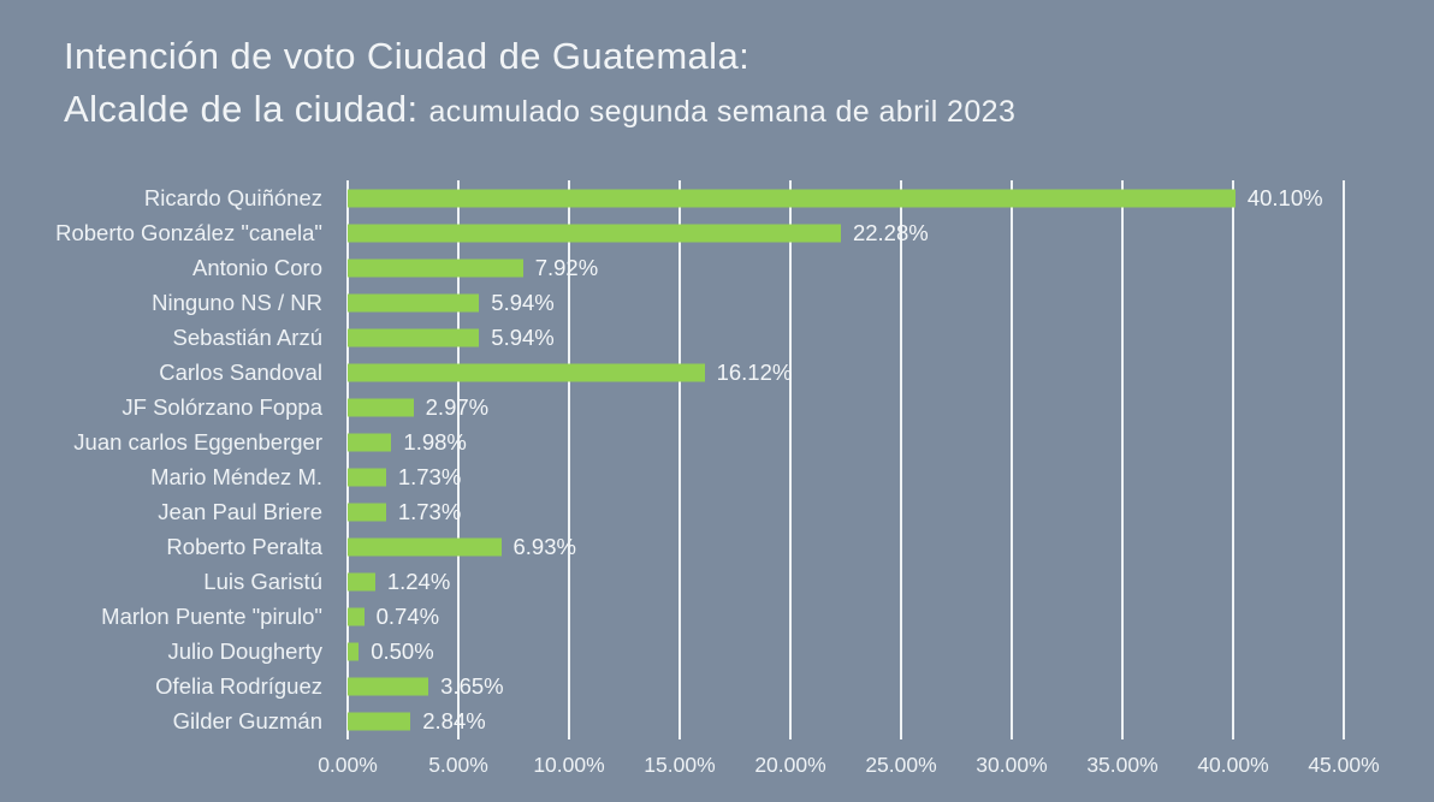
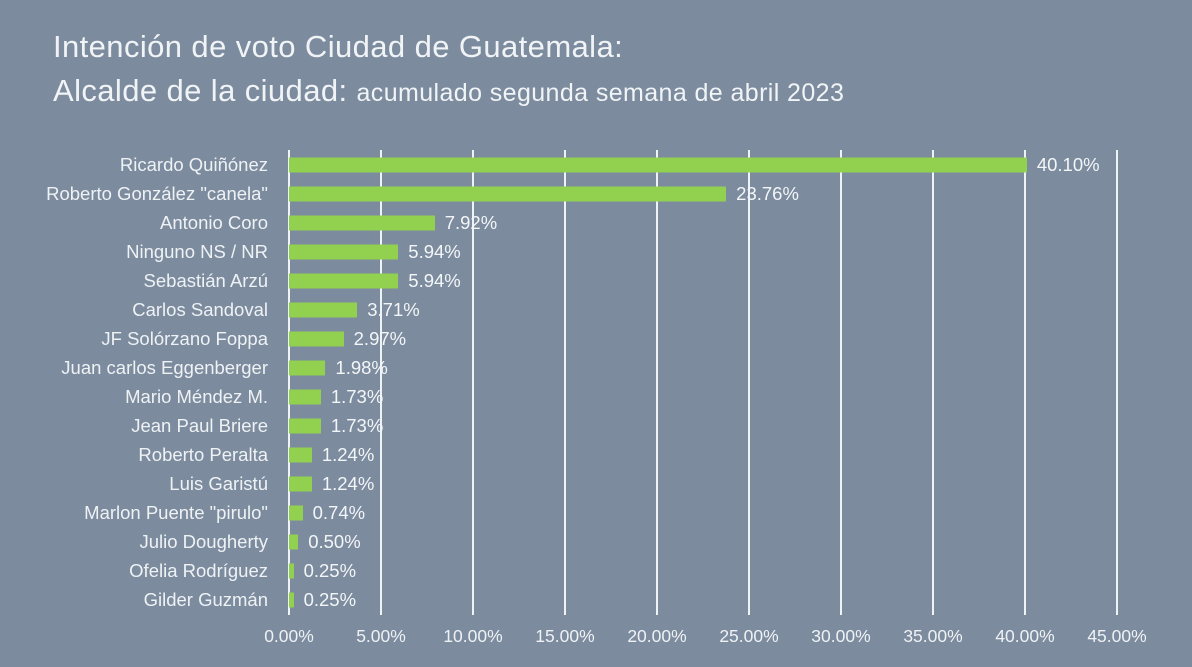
Roberto González "canela": 22.28% -> 23.76%
Carlos Sandoval: 16.12% -> 3.71%
Roberto Peralta: 6.93% -> 1.24%
Ofelia Rodríguez: 3.65% -> 0.25%
Gilder Guzmán: 2.84% -> 0.25%
